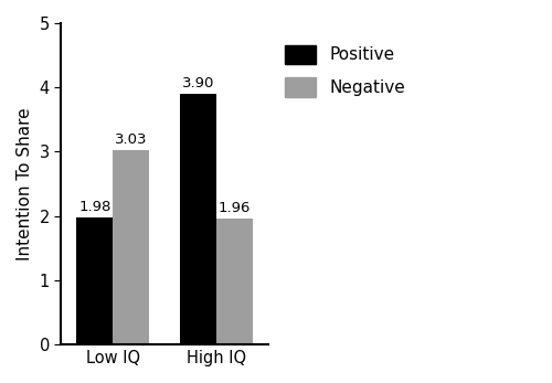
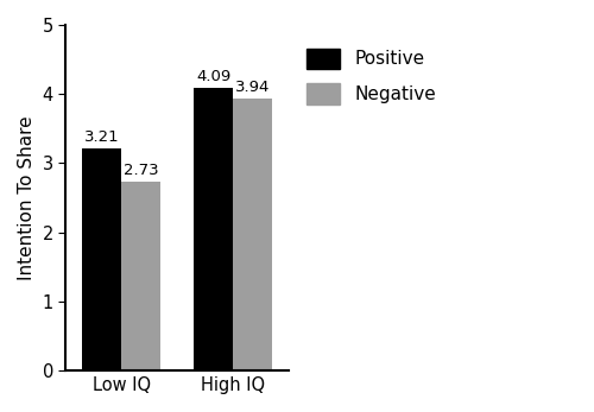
Positive/Low IQ: 1.98 -> 3.21
Negative/Low IQ: 3.03 -> 2.73
Positive/High IQ: 3.90 -> 4.09
Negative/High IQ: 1.96 -> 3.94
